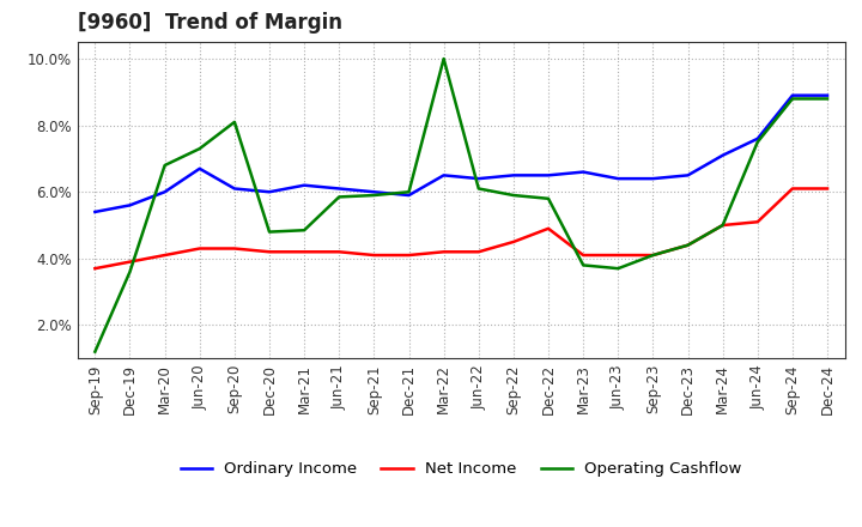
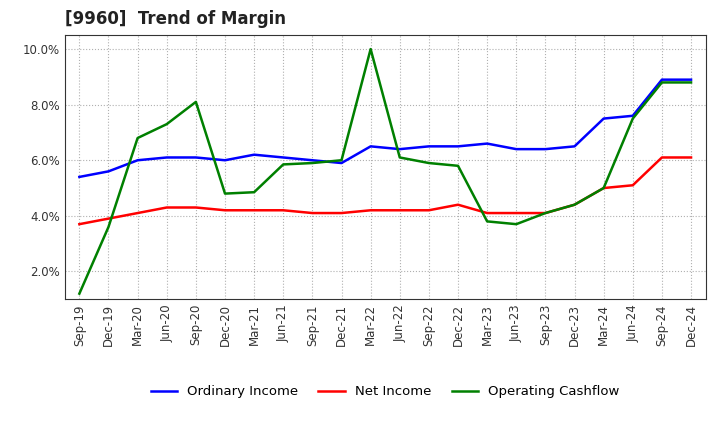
Ordinary Income/Jun-20: 6.7% -> 6.1%
Net Income/Sep-22: 4.5% -> 4.2%
Net Income/Dec-22: 4.9% -> 4.4%
Ordinary Income/Mar-24: 7.1% -> 7.5%
